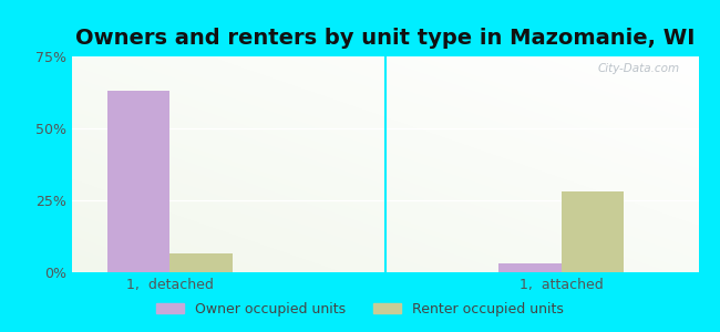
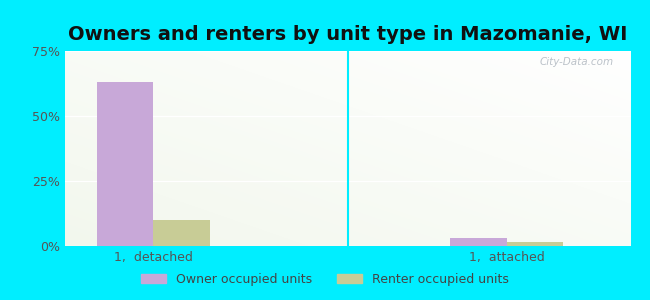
Renter occupied units/1, detached: 6.5% -> 10.0%
Renter occupied units/1, attached: 28.0% -> 1.5%
